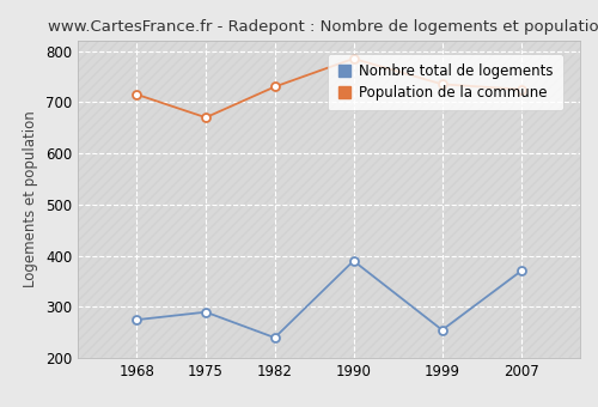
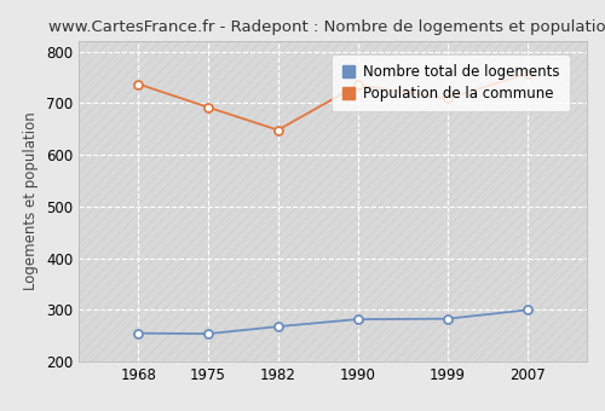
Nombre total de logements/1968: 275 -> 255
Population de la commune/1968: 715 -> 737
Nombre total de logements/1975: 290 -> 254
Population de la commune/1975: 670 -> 692
Nombre total de logements/1982: 240 -> 268
Population de la commune/1982: 730 -> 648
Nombre total de logements/1990: 390 -> 282
Population de la commune/1990: 785 -> 735
Nombre total de logements/1999: 255 -> 283
Population de la commune/1999: 735 -> 709
Nombre total de logements/2007: 370 -> 300
Population de la commune/2007: 725 -> 757
